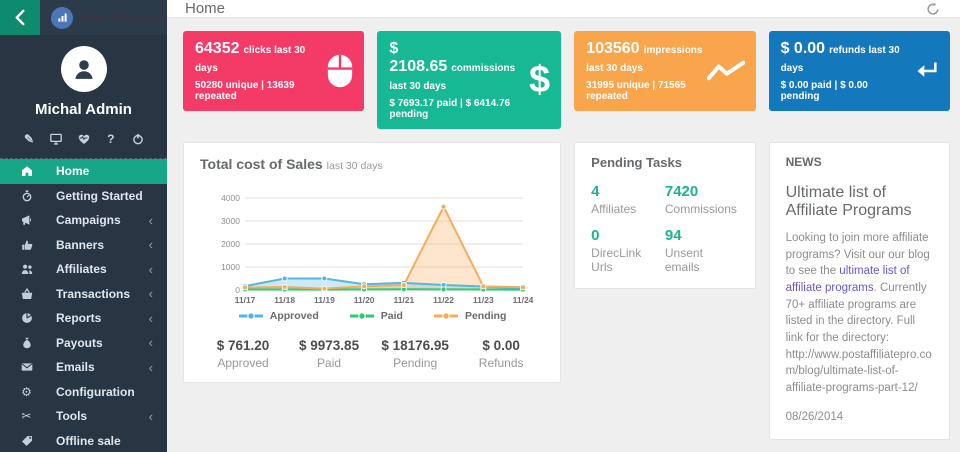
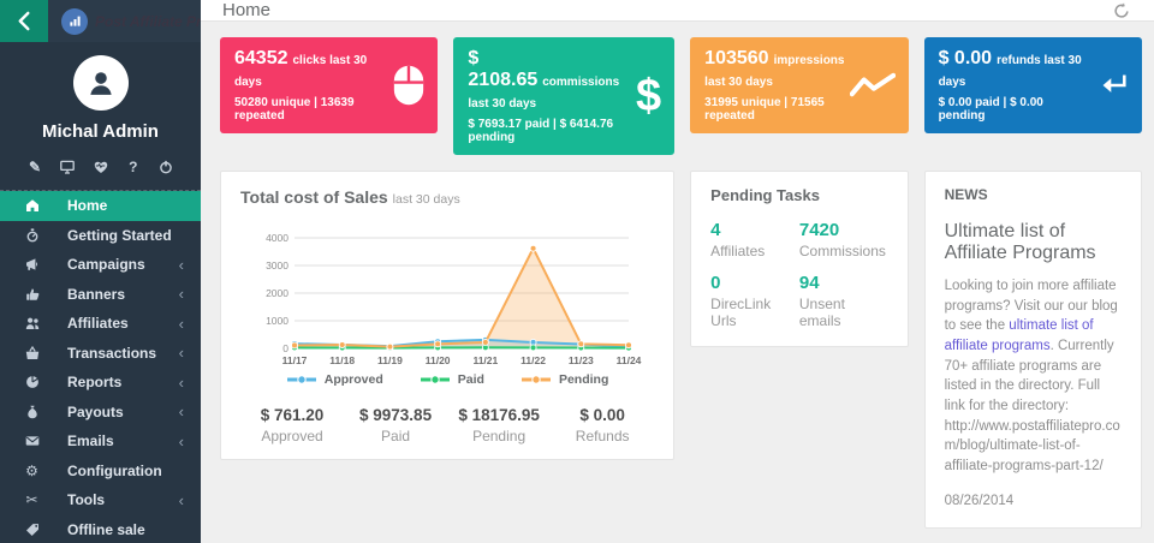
Approved/11/18: 500 -> 100
Approved/11/19: 500 -> 100
